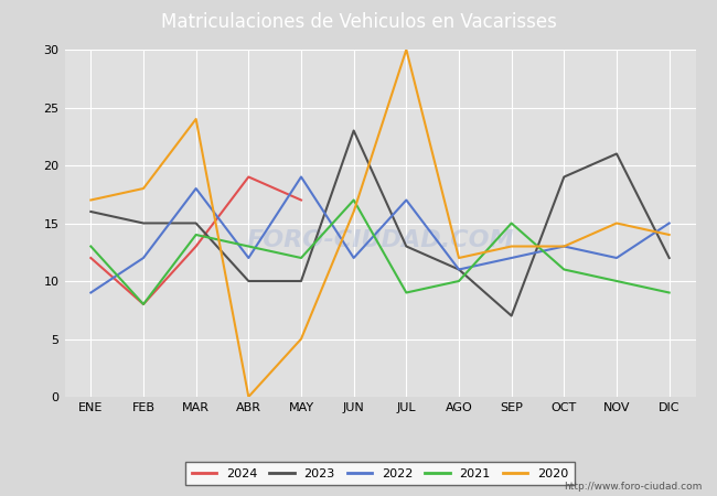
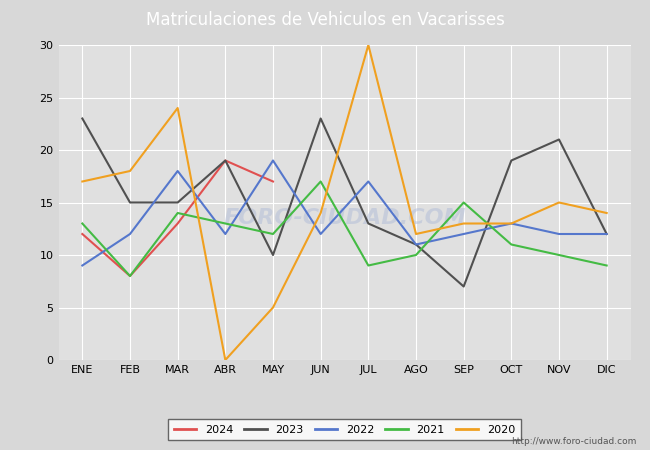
2023/ENE: 16 -> 23
2023/ABR: 10 -> 19
2020/JUN: 16 -> 14
2022/DIC: 15 -> 12
